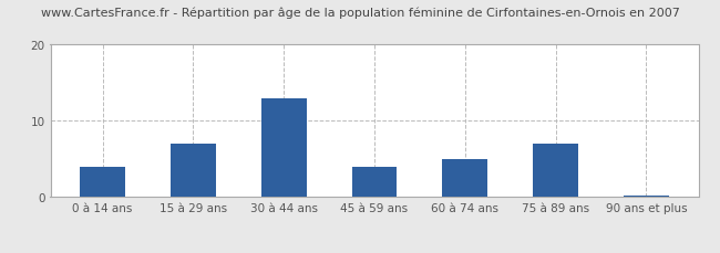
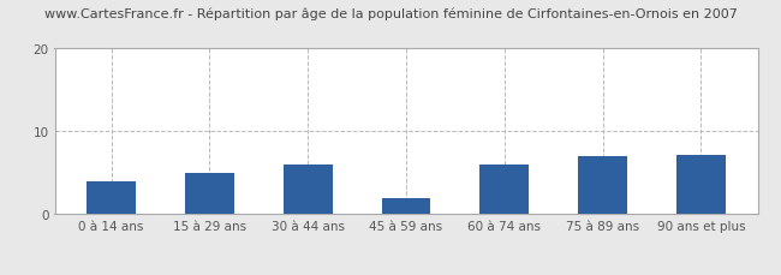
15 à 29 ans: 7.0 -> 5.0
30 à 44 ans: 13.0 -> 6.0
45 à 59 ans: 4.0 -> 2.0
60 à 74 ans: 5.0 -> 6.0
90 ans et plus: 0.2 -> 7.2
